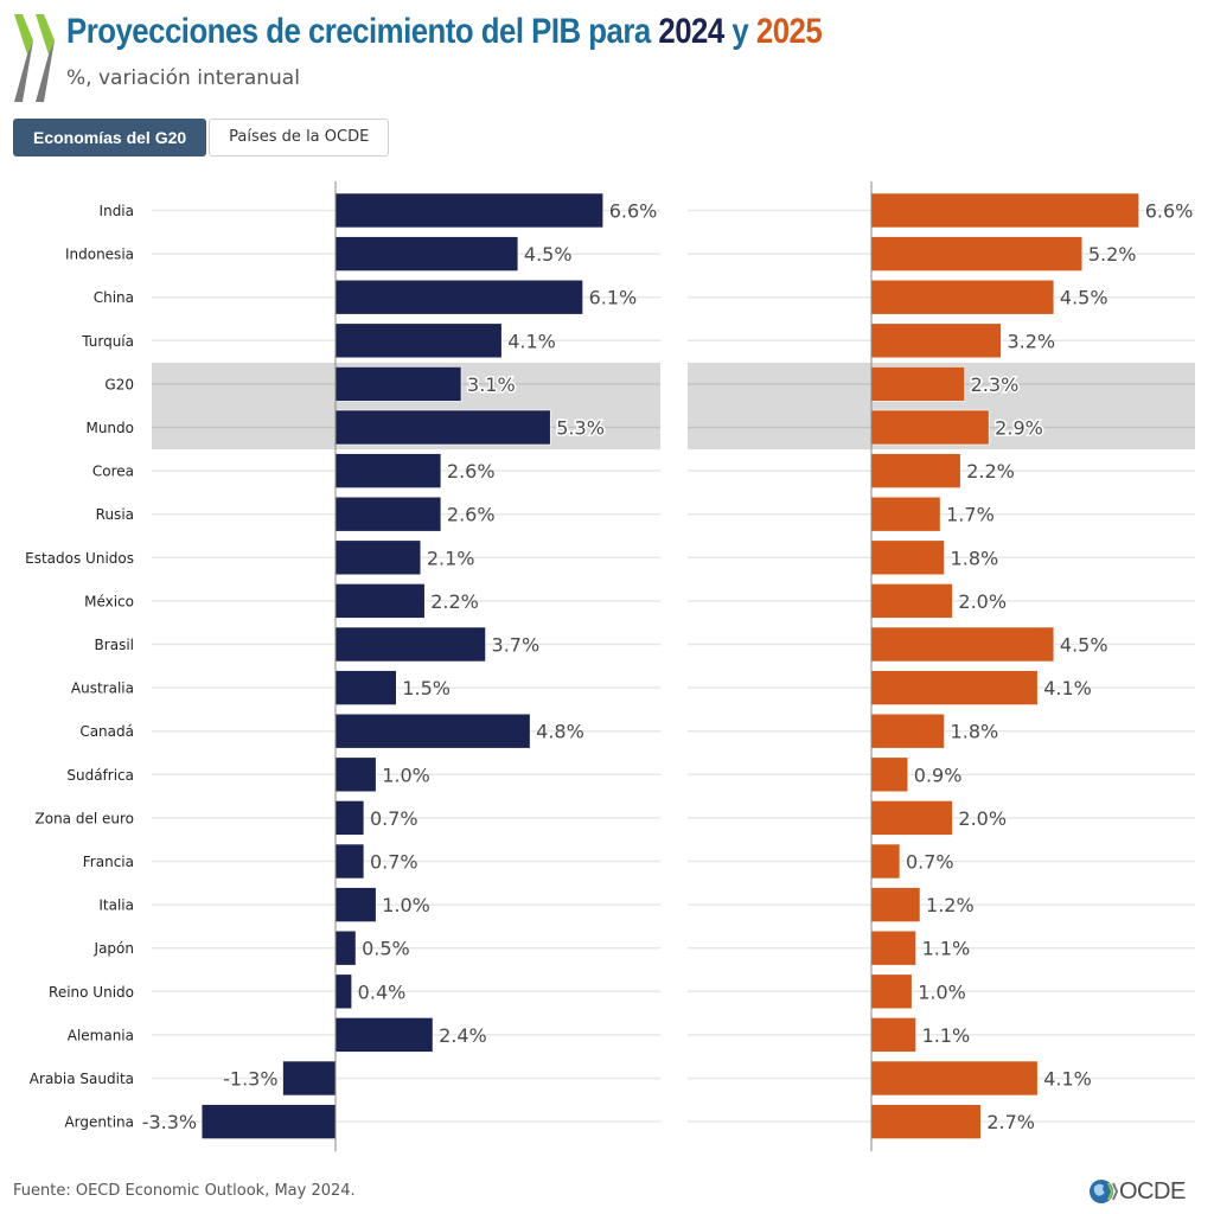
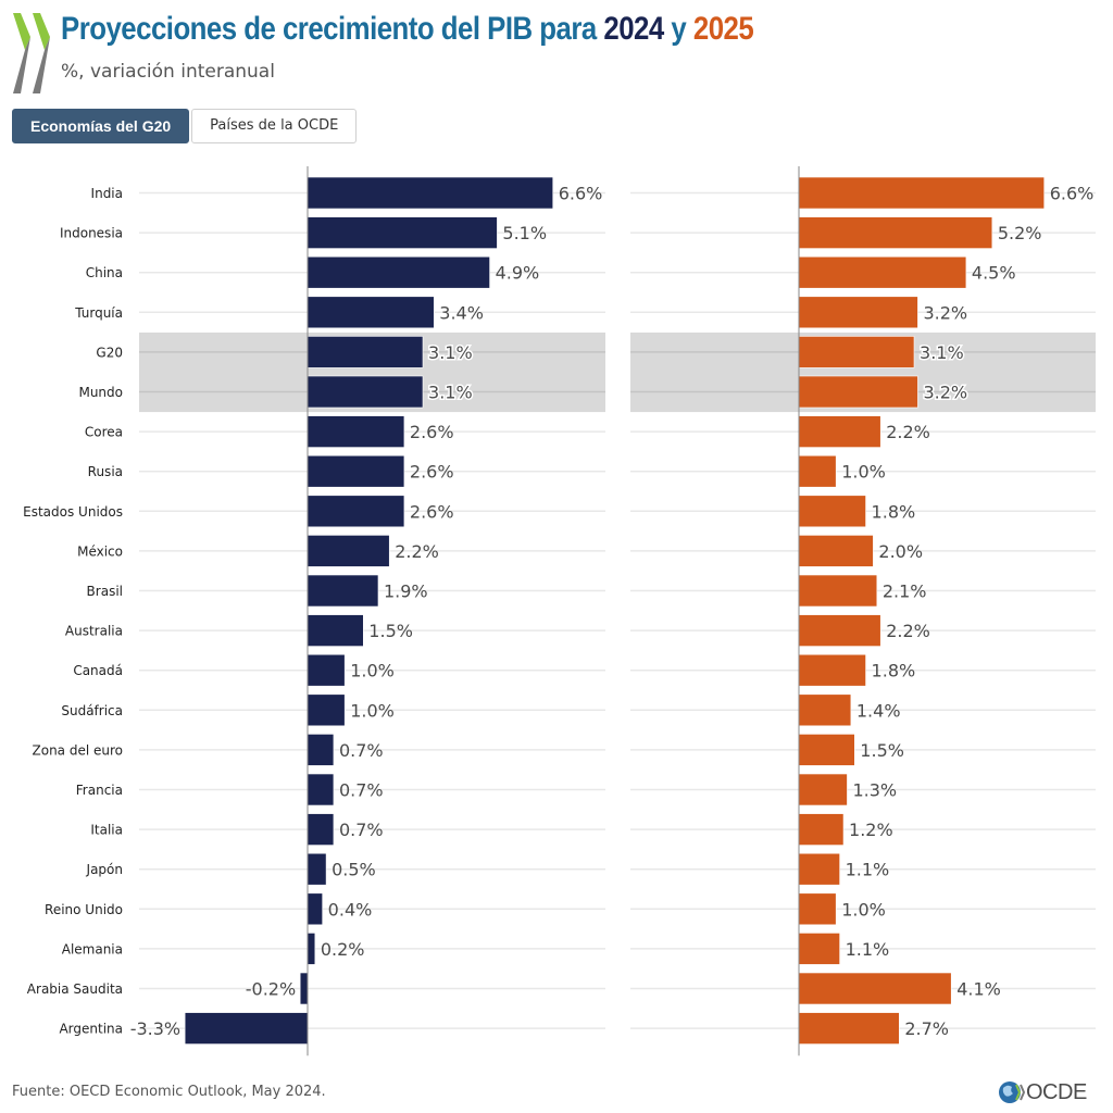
2024/Indonesia: 4.5% -> 5.1%
2024/China: 6.1% -> 4.9%
2024/Turquía: 4.1% -> 3.4%
2025/G20: 2.3% -> 3.1%
2024/Mundo: 5.3% -> 3.1%
2025/Mundo: 2.9% -> 3.2%
2025/Rusia: 1.7% -> 1.0%
2024/Estados Unidos: 2.1% -> 2.6%
2024/Brasil: 3.7% -> 1.9%
2025/Brasil: 4.5% -> 2.1%
2025/Australia: 4.1% -> 2.2%
2024/Canadá: 4.8% -> 1.0%
2025/Sudáfrica: 0.9% -> 1.4%
2025/Zona del euro: 2.0% -> 1.5%
2025/Francia: 0.7% -> 1.3%
2024/Italia: 1.0% -> 0.7%
2024/Alemania: 2.4% -> 0.2%
2024/Arabia Saudita: -1.3% -> -0.2%
